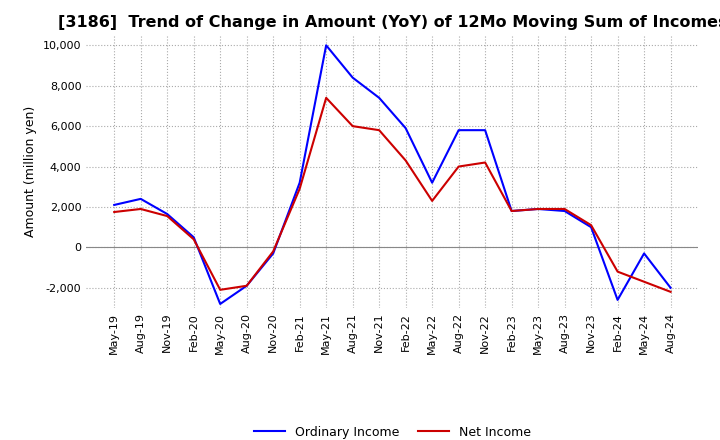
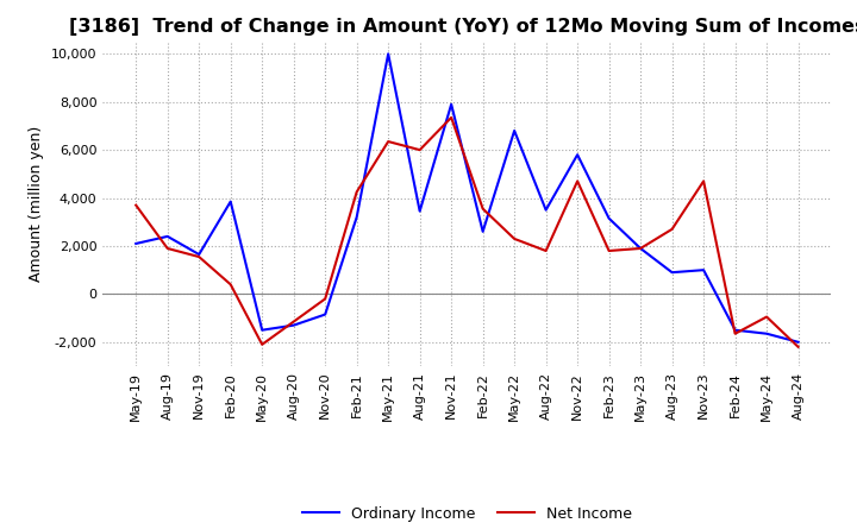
Net Income/May-19: 1,750 -> 3,700
Ordinary Income/Feb-20: 500 -> 3,850
Ordinary Income/May-20: -2,800 -> -1,500
Ordinary Income/Aug-20: -1,900 -> -1,300
Net Income/Aug-20: -1,900 -> -1,150
Ordinary Income/Nov-20: -300 -> -850
Net Income/Feb-21: 2,900 -> 4,250
Net Income/May-21: 7,400 -> 6,350
Ordinary Income/Aug-21: 8,400 -> 3,450
Ordinary Income/Nov-21: 7,400 -> 7,900
Net Income/Nov-21: 5,800 -> 7,350
Ordinary Income/Feb-22: 5,900 -> 2,600
Net Income/Feb-22: 4,300 -> 3,550
Ordinary Income/May-22: 3,200 -> 6,800
Ordinary Income/Aug-22: 5,800 -> 3,500
Net Income/Aug-22: 4,000 -> 1,800
Net Income/Nov-22: 4,200 -> 4,700
Ordinary Income/Feb-23: 1,800 -> 3,150
Ordinary Income/Aug-23: 1,800 -> 900
Net Income/Aug-23: 1,900 -> 2,700
Net Income/Nov-23: 1,100 -> 4,700
Ordinary Income/Feb-24: -2,600 -> -1,500
Net Income/Feb-24: -1,200 -> -1,650
Ordinary Income/May-24: -300 -> -1,650
Net Income/May-24: -1,700 -> -950
